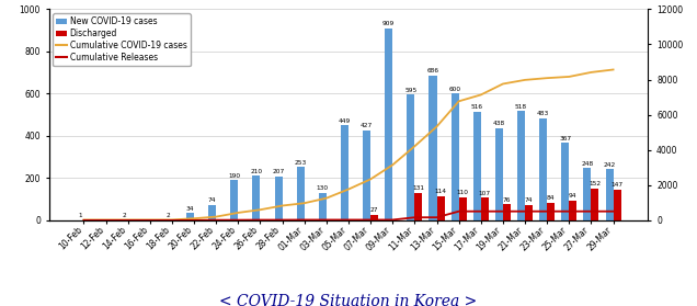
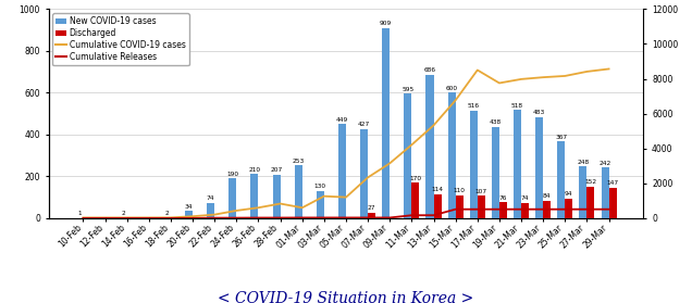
Cumulative COVID-19 cases/01-Mar: 1000 -> 600
Cumulative COVID-19 cases/05-Mar: 1800 -> 1200
Discharged/11-Mar: 130 -> 170
Cumulative COVID-19 cases/17-Mar: 7100 -> 8500
